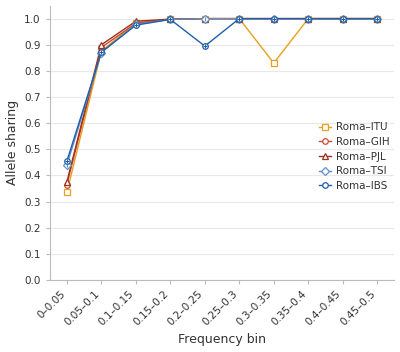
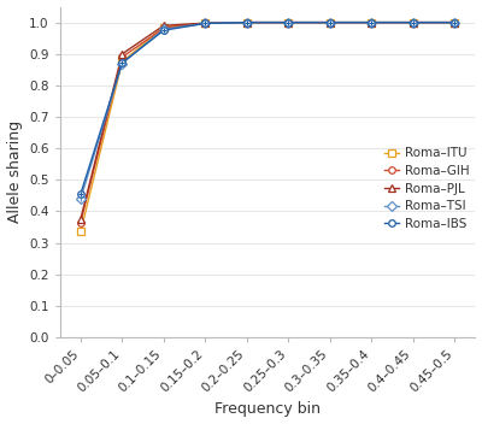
Roma–IBS/0.2–0.25: 0.895 -> 1.000
Roma–ITU/0.3–0.35: 0.830 -> 1.000
